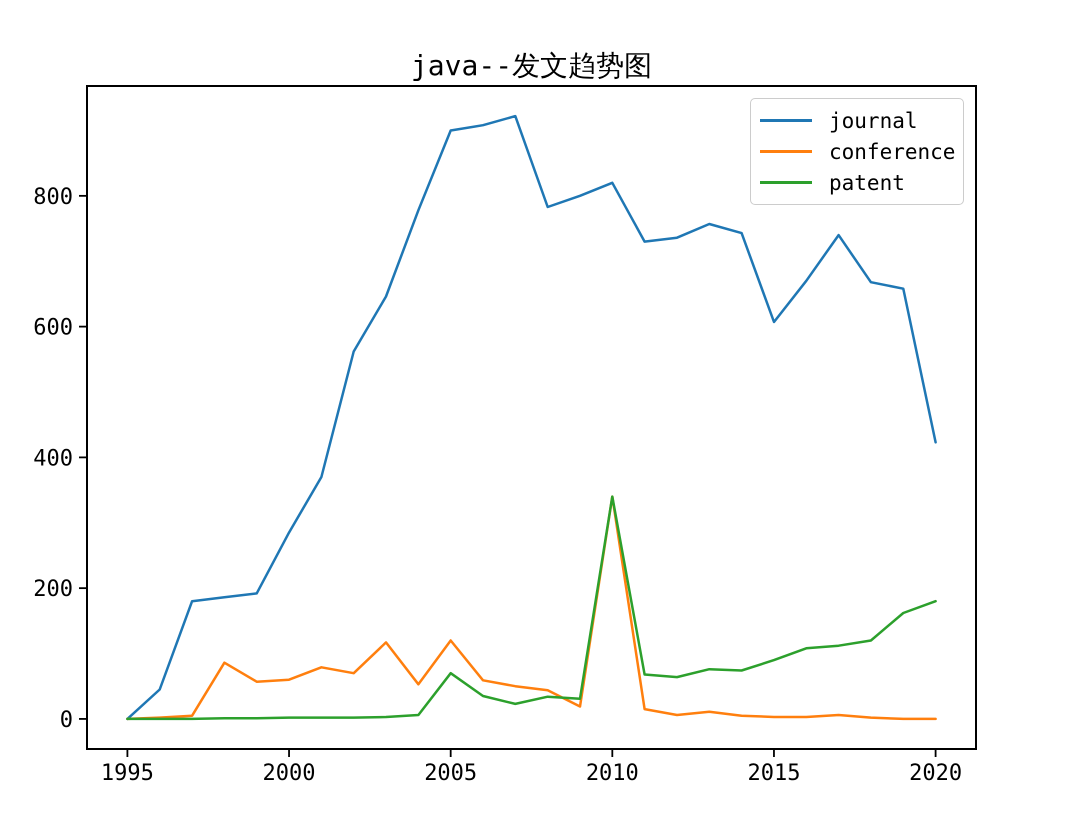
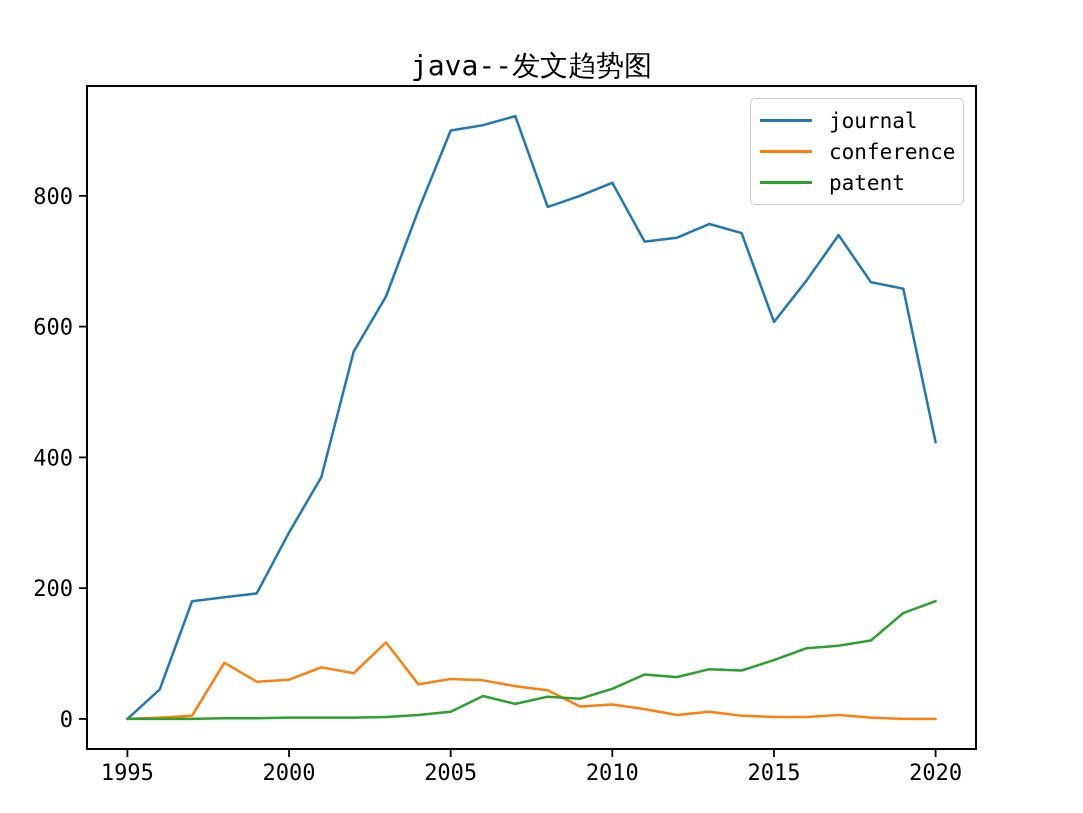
conference/2005: 120 -> 60
patent/2005: 70 -> 10
conference/2010: 340 -> 20
patent/2010: 340 -> 50
